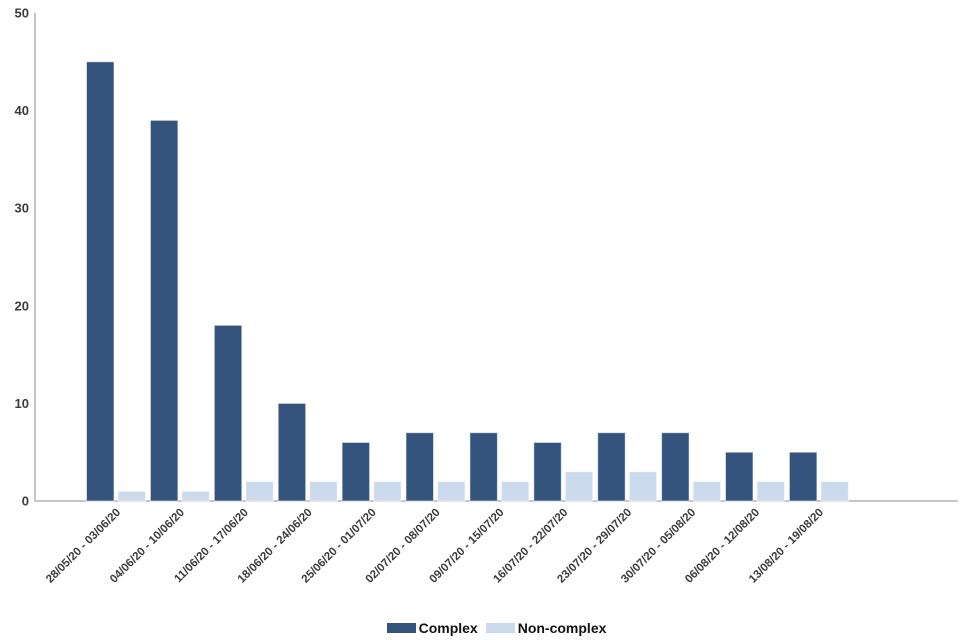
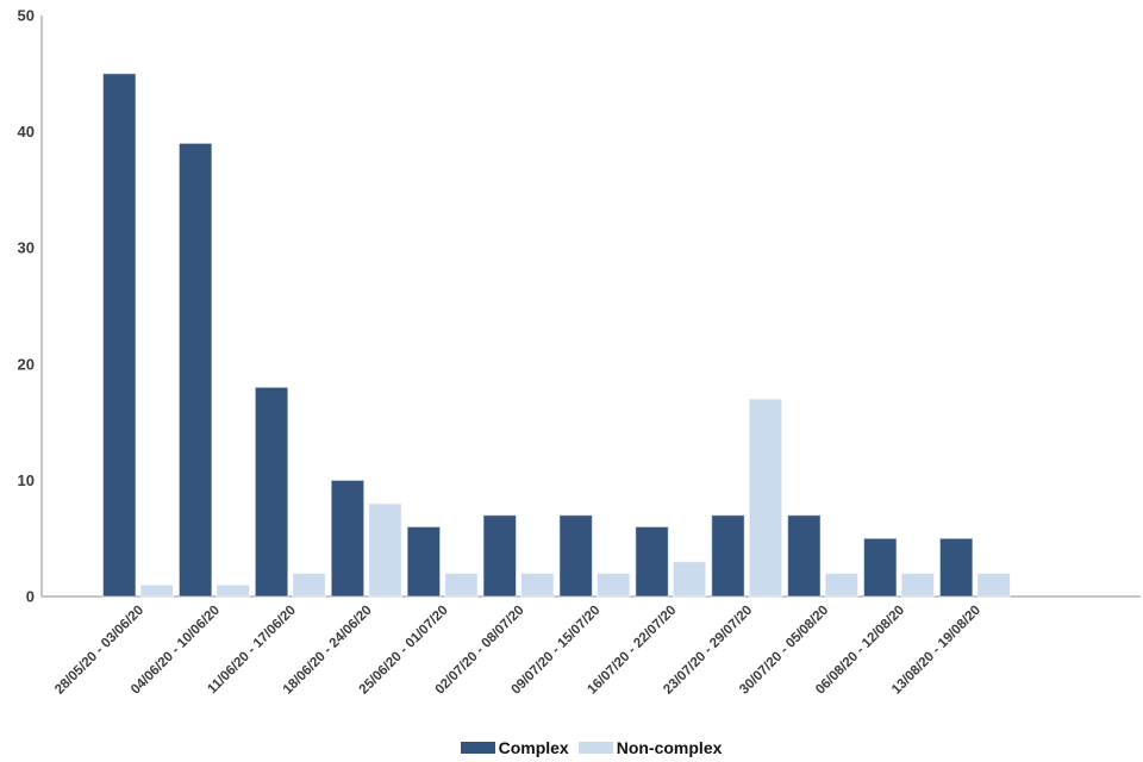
Non-complex/18/06/20 - 24/06/20: 2 -> 8
Non-complex/23/07/20 - 29/07/20: 3 -> 17
